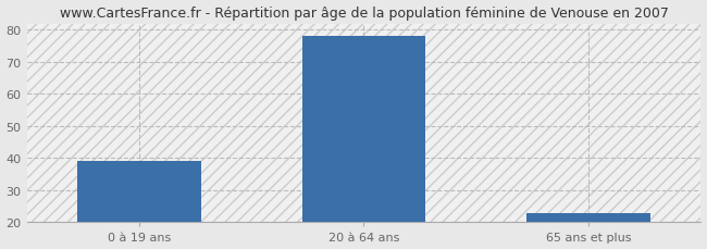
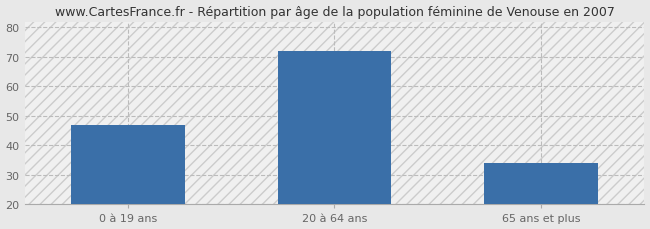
0 à 19 ans: 39 -> 47
20 à 64 ans: 78 -> 72
65 ans et plus: 23 -> 34
